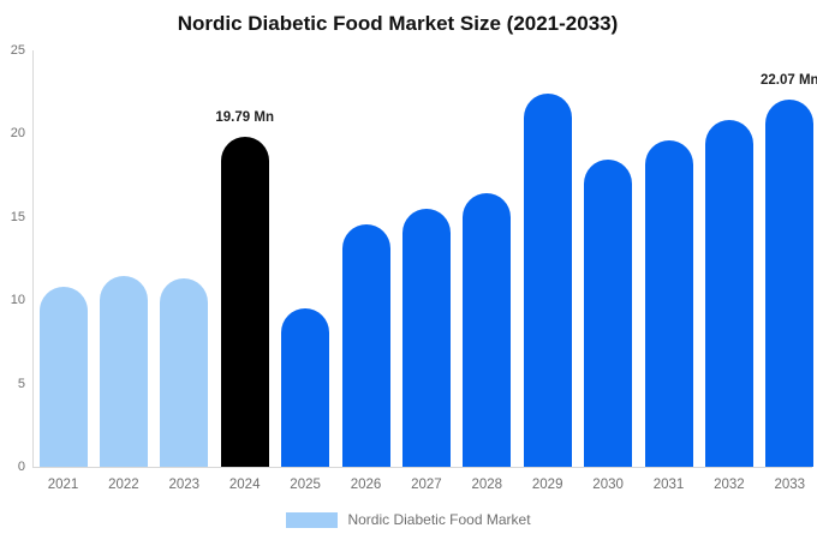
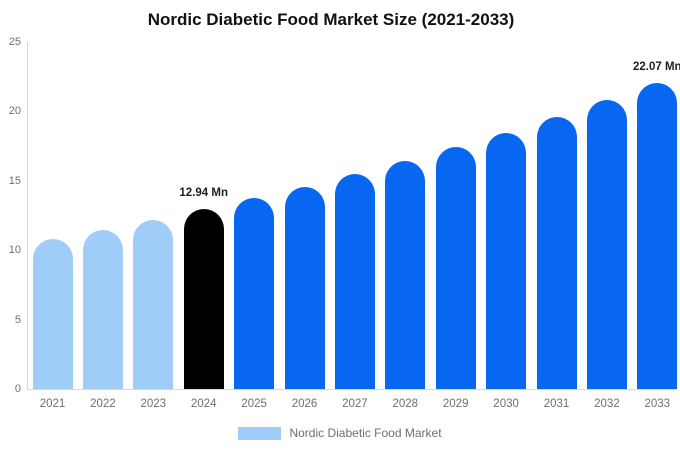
2023: 11.3 -> 12.2
2024: 19.79 -> 12.94
2025: 9.5 -> 13.7
2029: 22.4 -> 17.4
